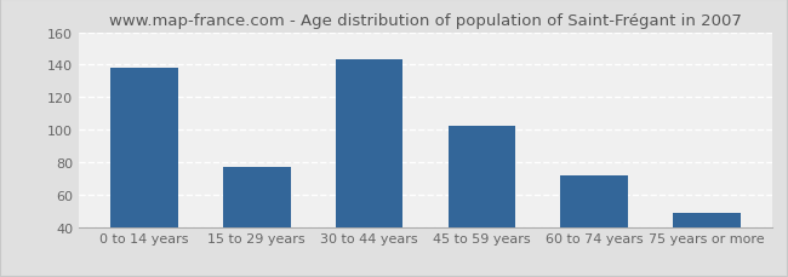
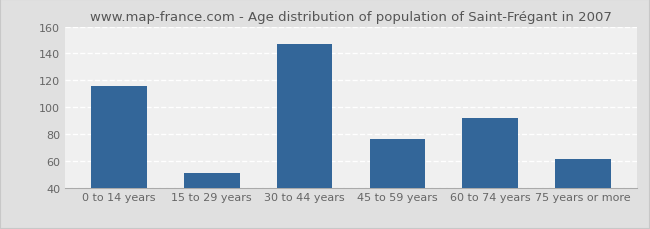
0 to 14 years: 138 -> 116
15 to 29 years: 77 -> 51
30 to 44 years: 143 -> 147
45 to 59 years: 102 -> 76
60 to 74 years: 72 -> 92
75 years or more: 49 -> 61
